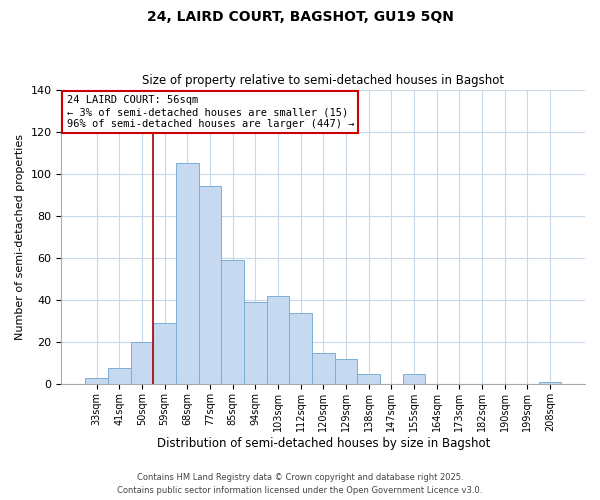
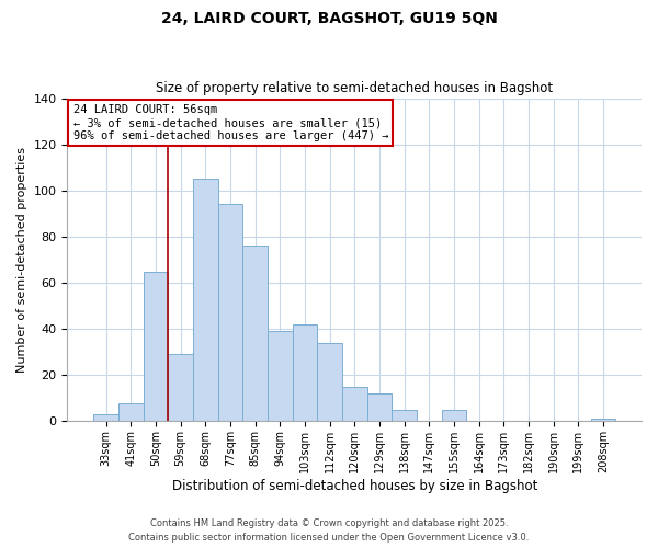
50sqm: 20 -> 65
85sqm: 59 -> 76
